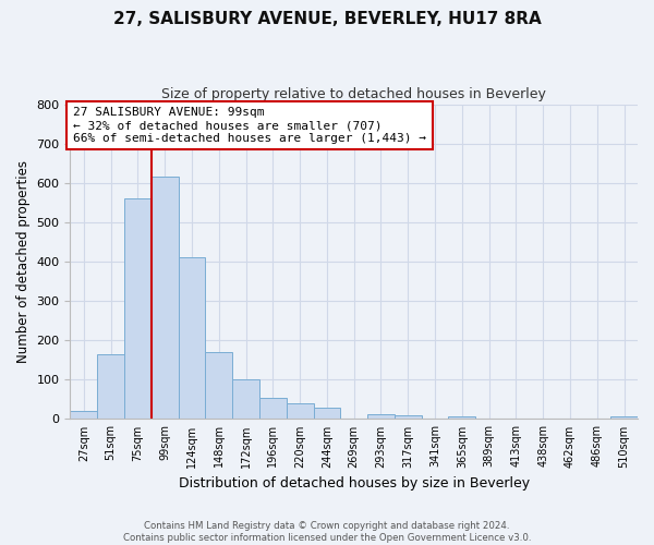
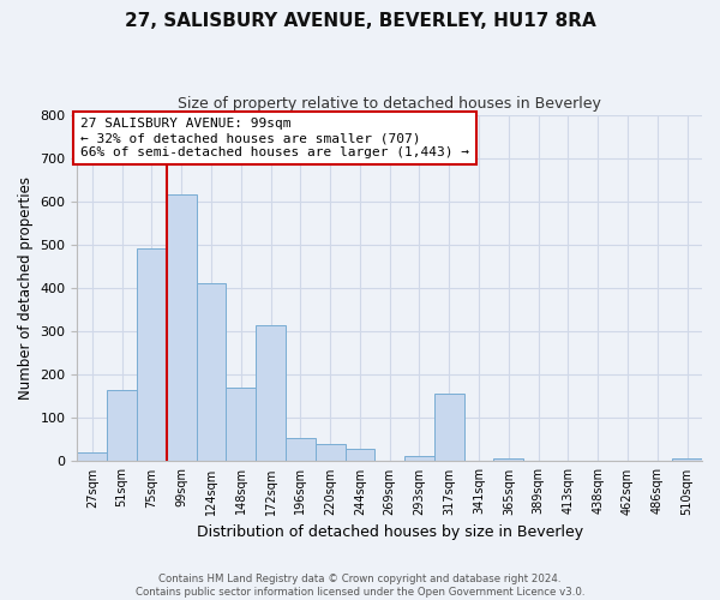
75sqm: 560 -> 490
172sqm: 100 -> 315
317sqm: 9 -> 155
